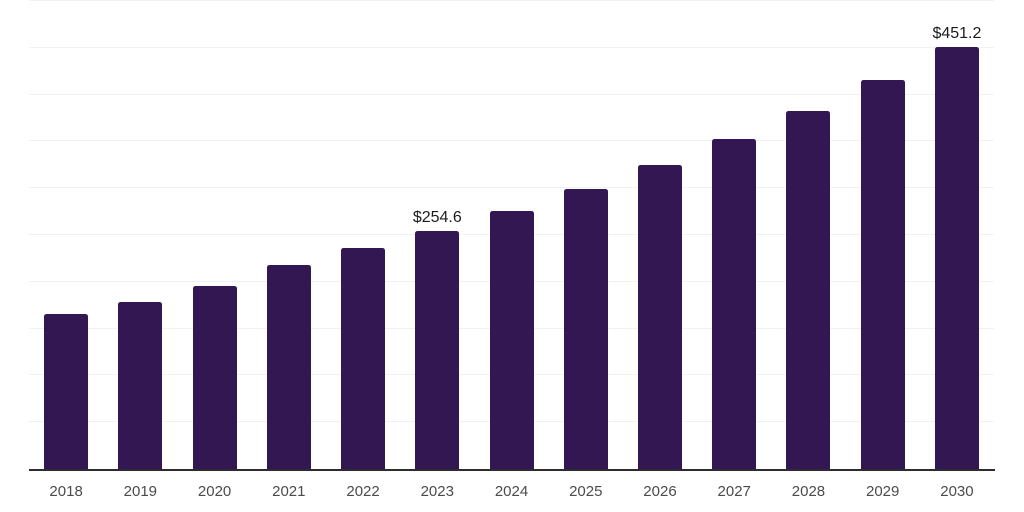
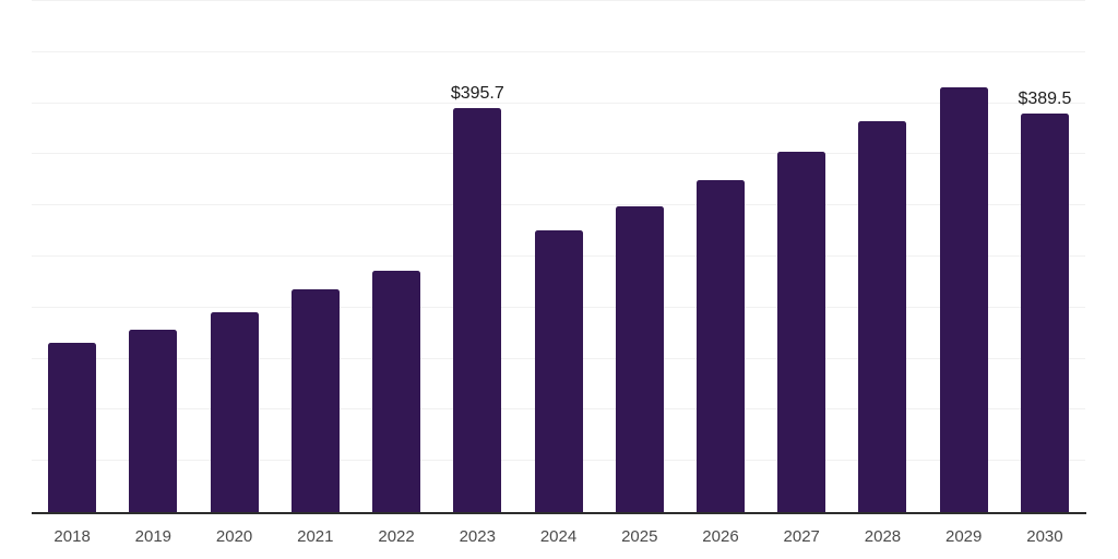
2023: $254.6 -> $395.7
2030: $451.2 -> $389.5
